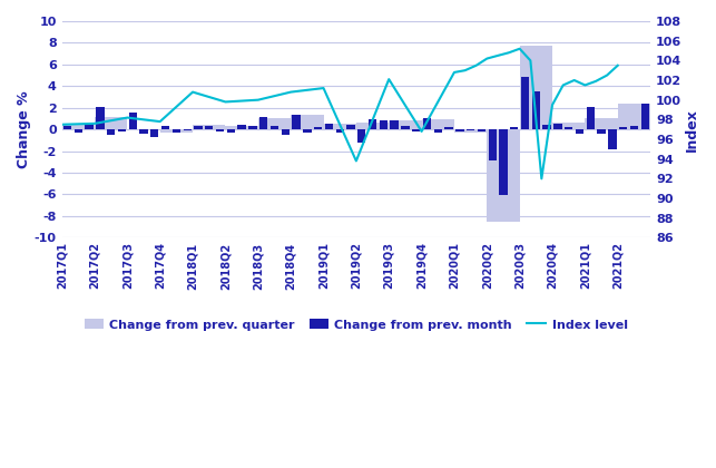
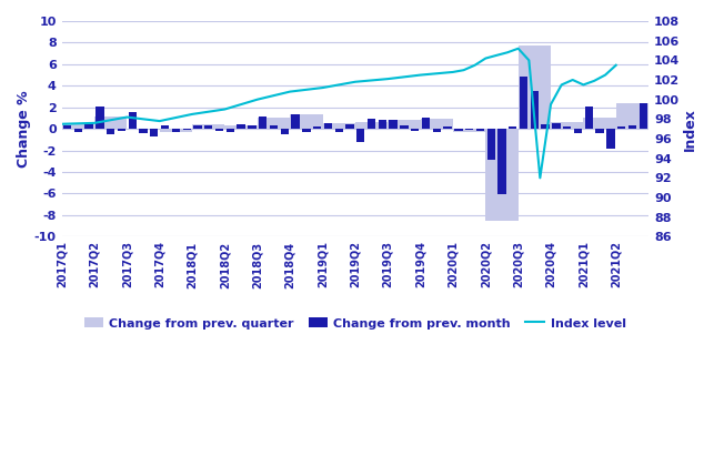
Index level/2018Q1: 100.8 -> 98.5
Index level/2018Q2: 99.8 -> 99.0
Index level/2019Q2: 93.8 -> 101.8
Index level/2019Q4: 96.8 -> 102.5
